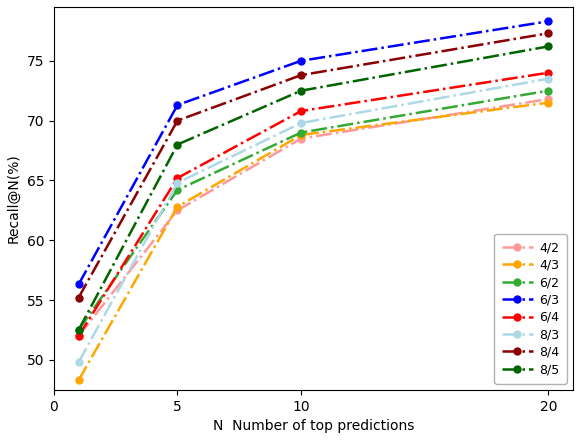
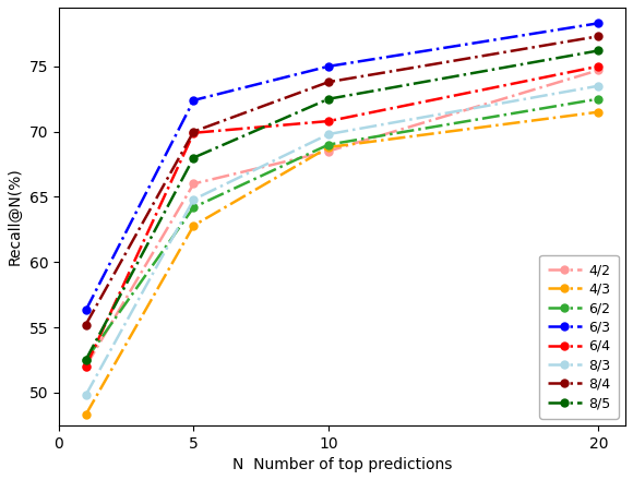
4/2/5: 62.5 -> 66.0
6/3/5: 71.3 -> 72.4
6/4/5: 65.2 -> 69.9
4/2/20: 71.8 -> 74.7
6/4/20: 74.0 -> 75.0
